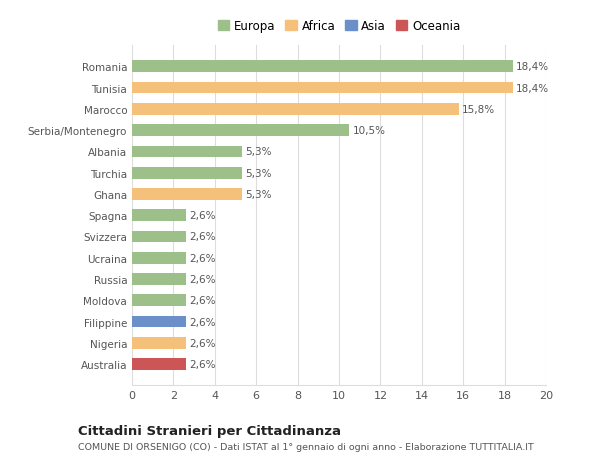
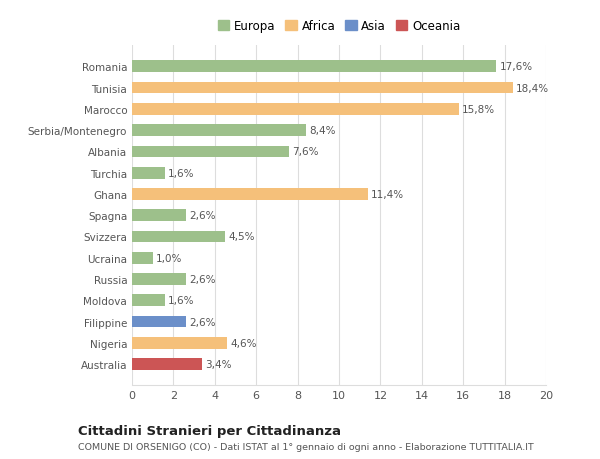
Romania: 18,4% -> 17,6%
Serbia/Montenegro: 10,5% -> 8,4%
Albania: 5,3% -> 7,6%
Turchia: 5,3% -> 1,6%
Ghana: 5,3% -> 11,4%
Svizzera: 2,6% -> 4,5%
Ucraina: 2,6% -> 1,0%
Moldova: 2,6% -> 1,6%
Nigeria: 2,6% -> 4,6%
Australia: 2,6% -> 3,4%
